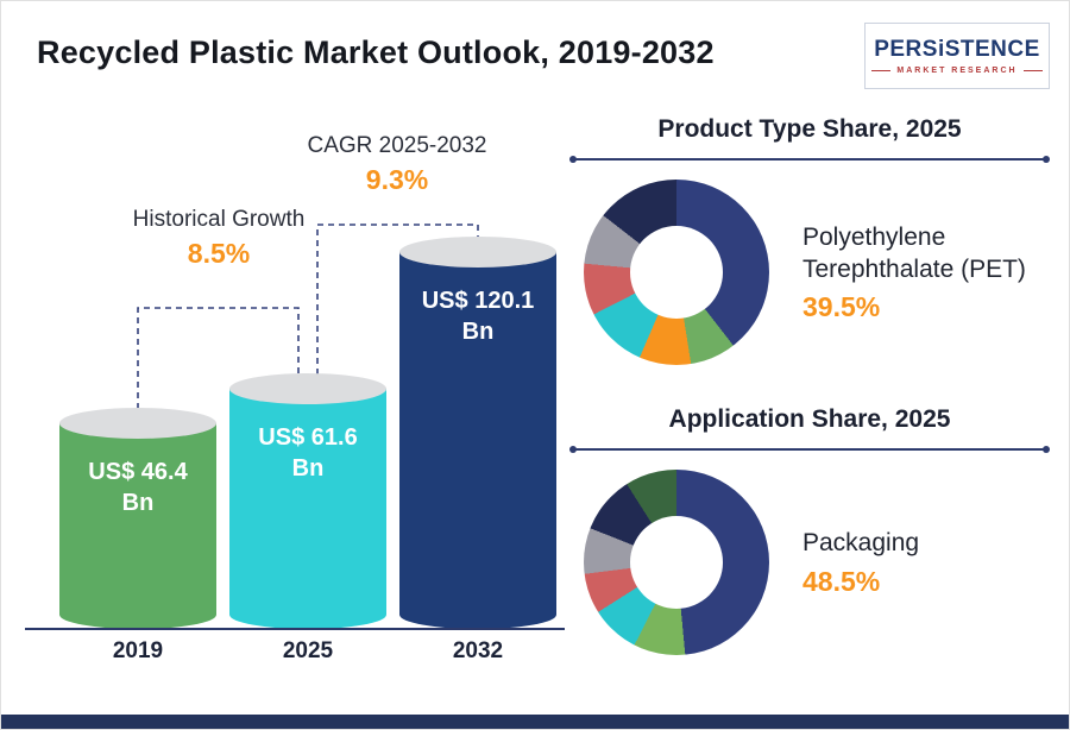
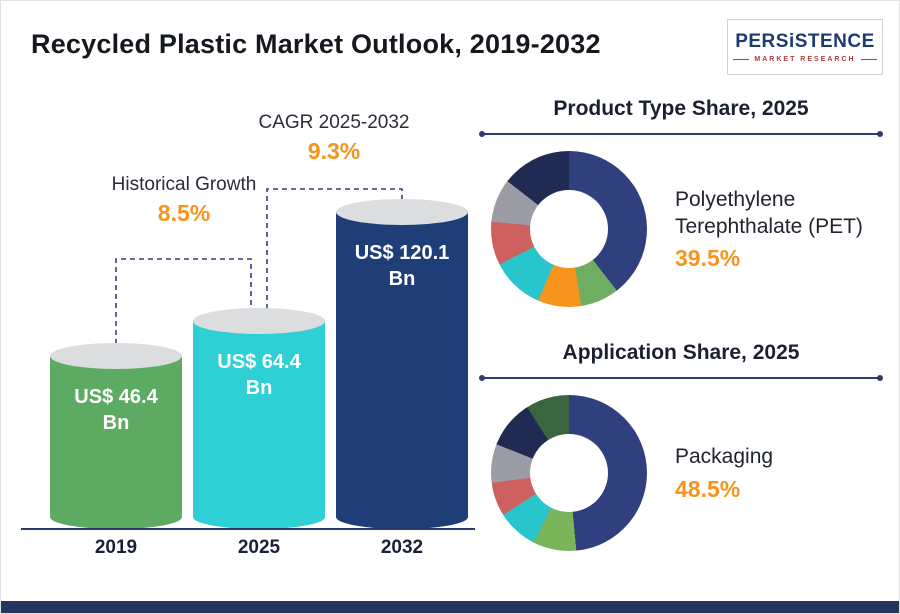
Recycled Plastic Market Outlook, 2019-2032/2025: 61.6 -> 64.4
